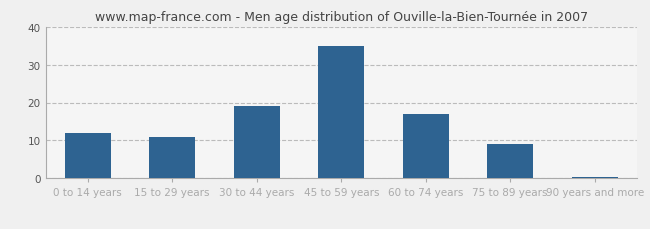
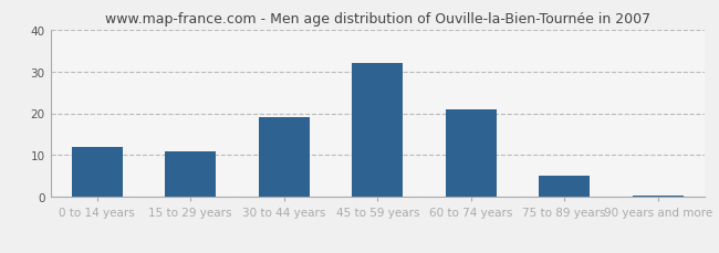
45 to 59 years: 35.0 -> 32.0
60 to 74 years: 17.0 -> 21.0
75 to 89 years: 9.0 -> 5.0
